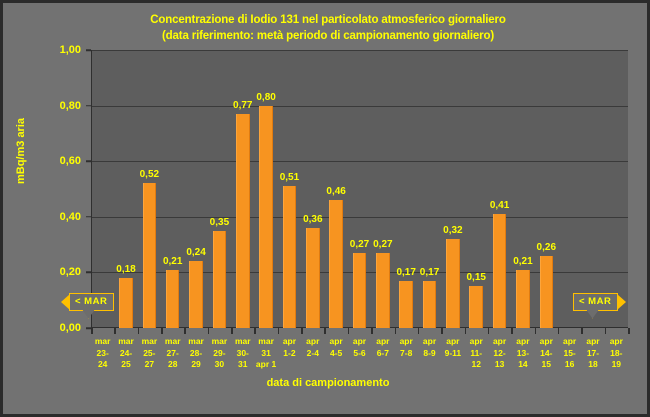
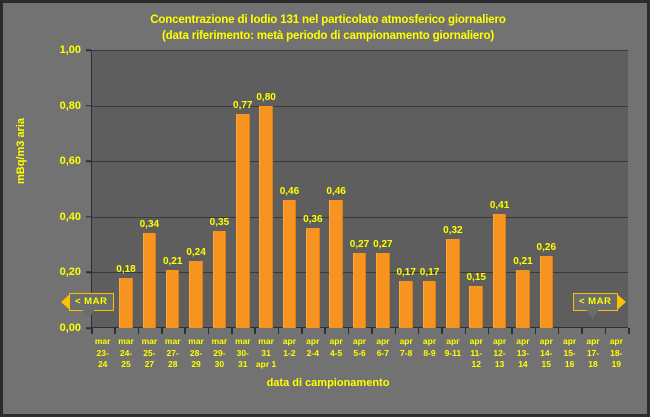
mar 25- 27: 0,52 -> 0,34
apr 1-2: 0,51 -> 0,46
